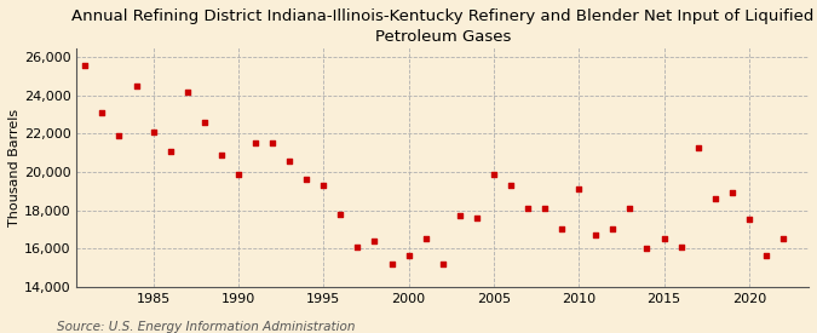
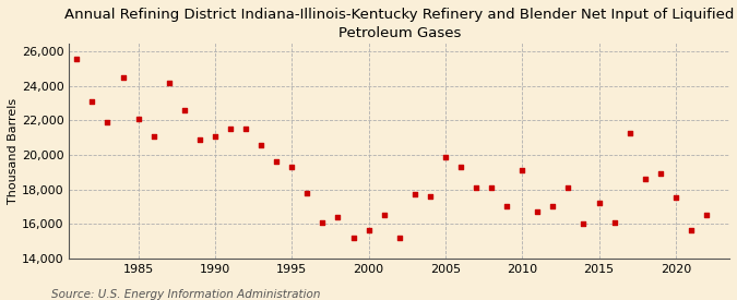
1990: 19,900 -> 21,100
2015: 16,500 -> 17,200
